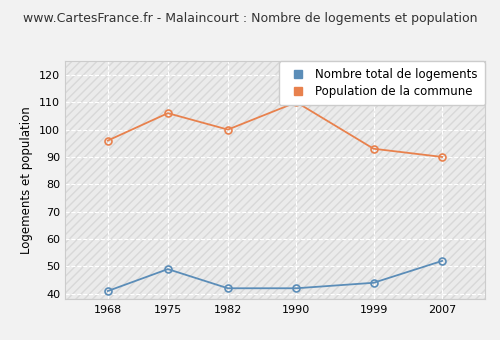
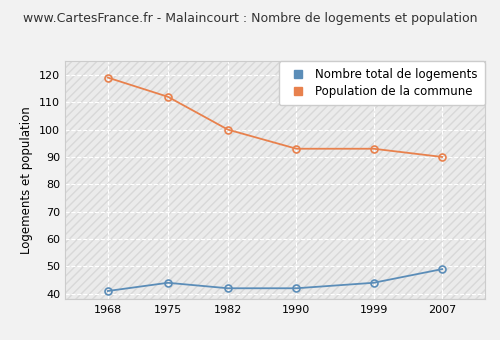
Population de la commune/1968: 96 -> 119
Nombre total de logements/1975: 49 -> 44
Population de la commune/1975: 106 -> 112
Population de la commune/1990: 110 -> 93
Nombre total de logements/2007: 52 -> 49
